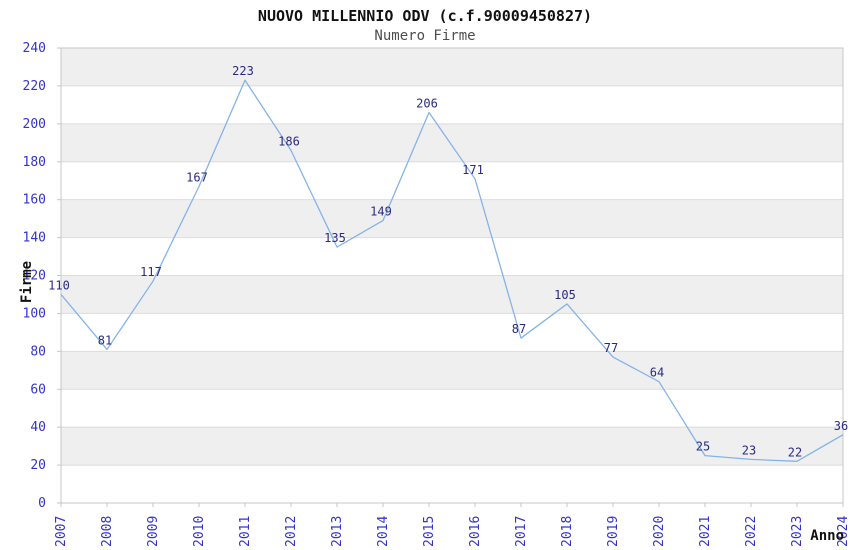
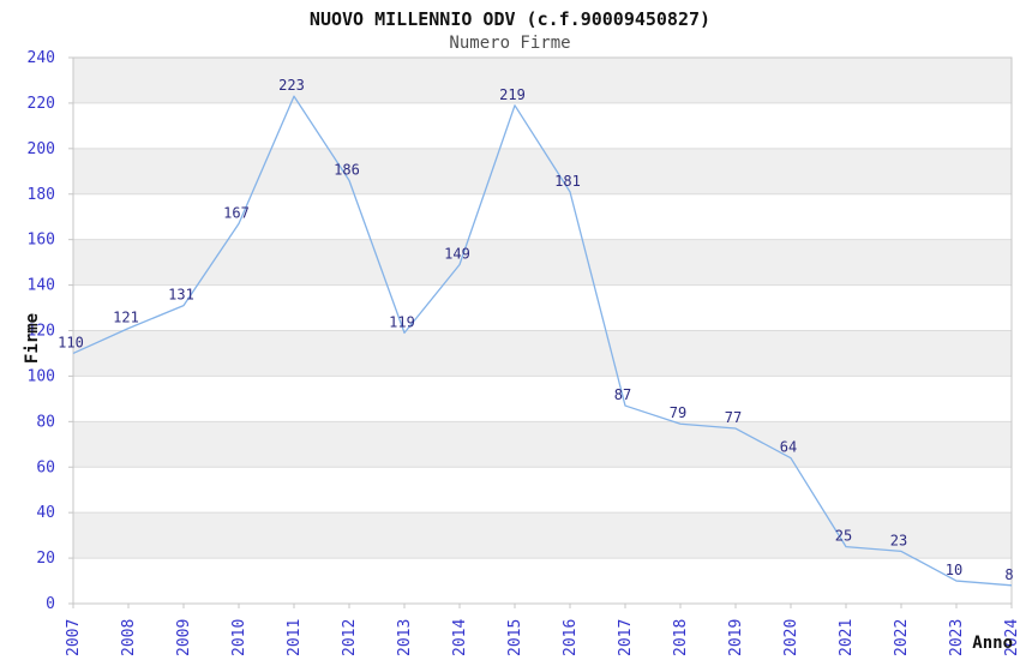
2008: 81 -> 121
2009: 117 -> 131
2013: 135 -> 119
2015: 206 -> 219
2016: 171 -> 181
2018: 105 -> 79
2023: 22 -> 10
2024: 36 -> 8
